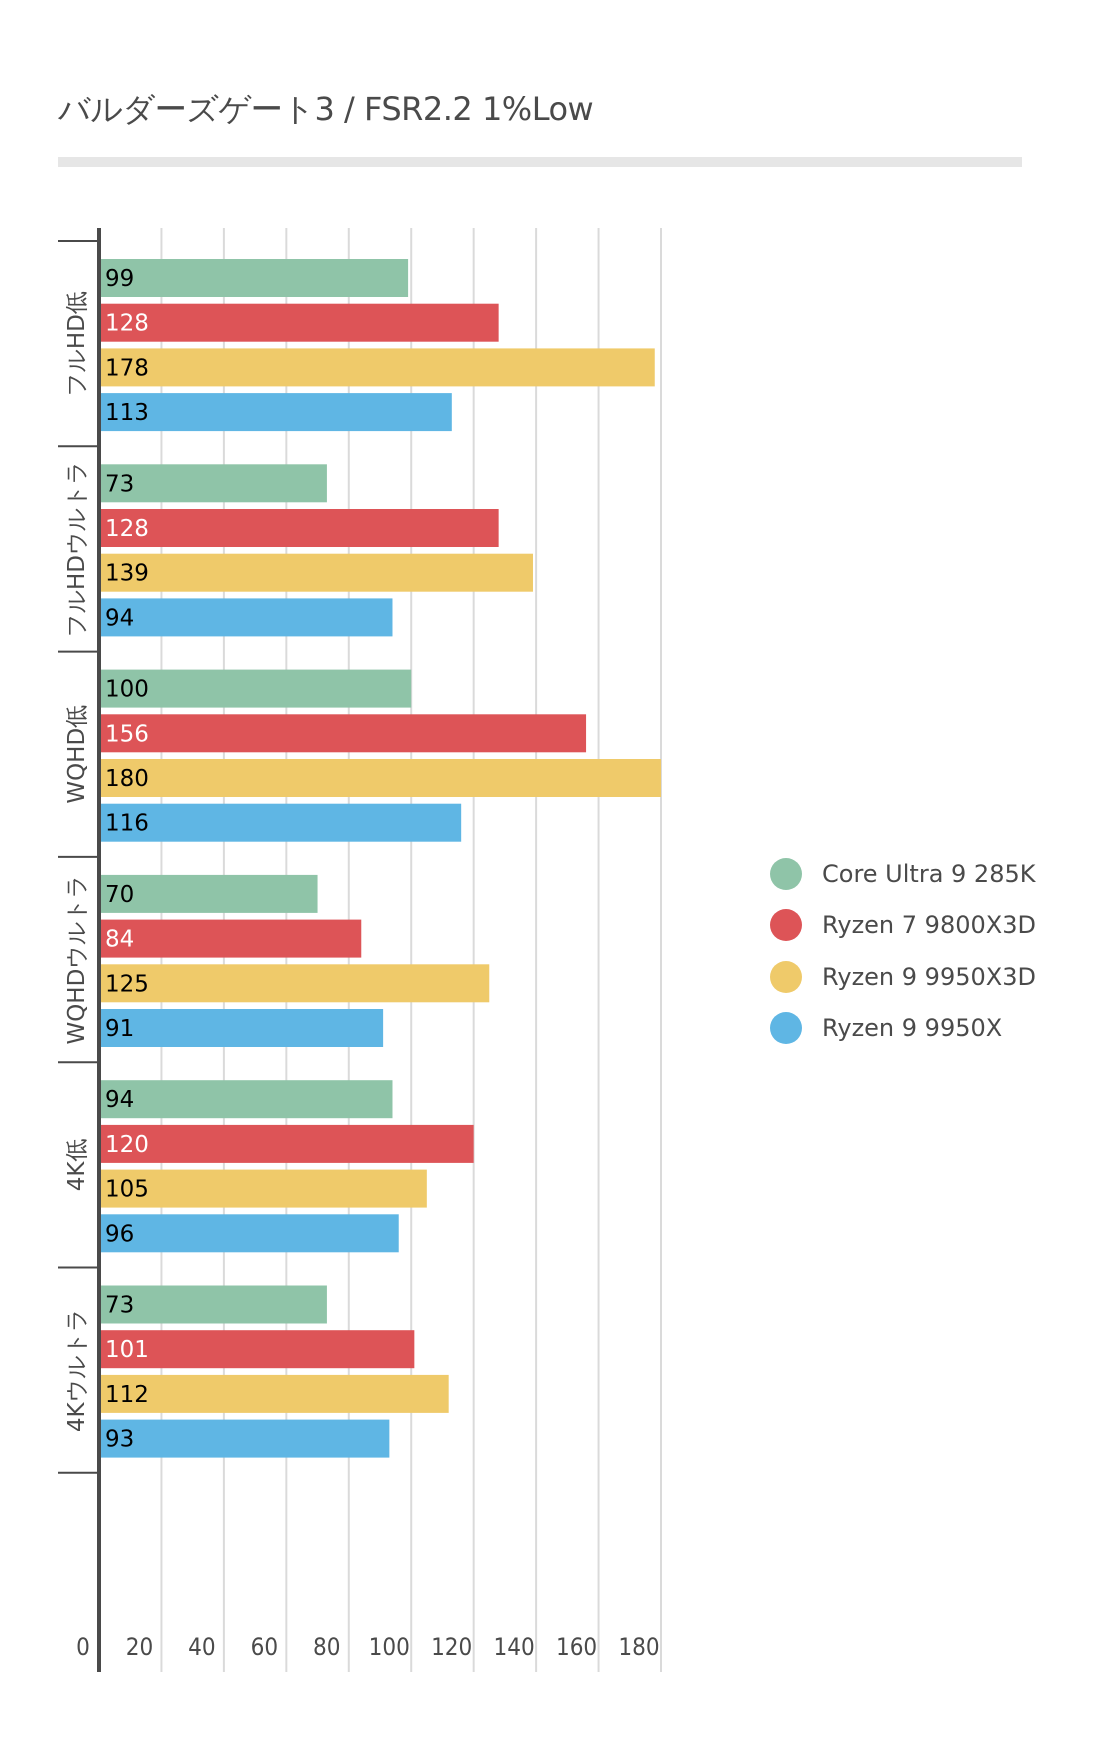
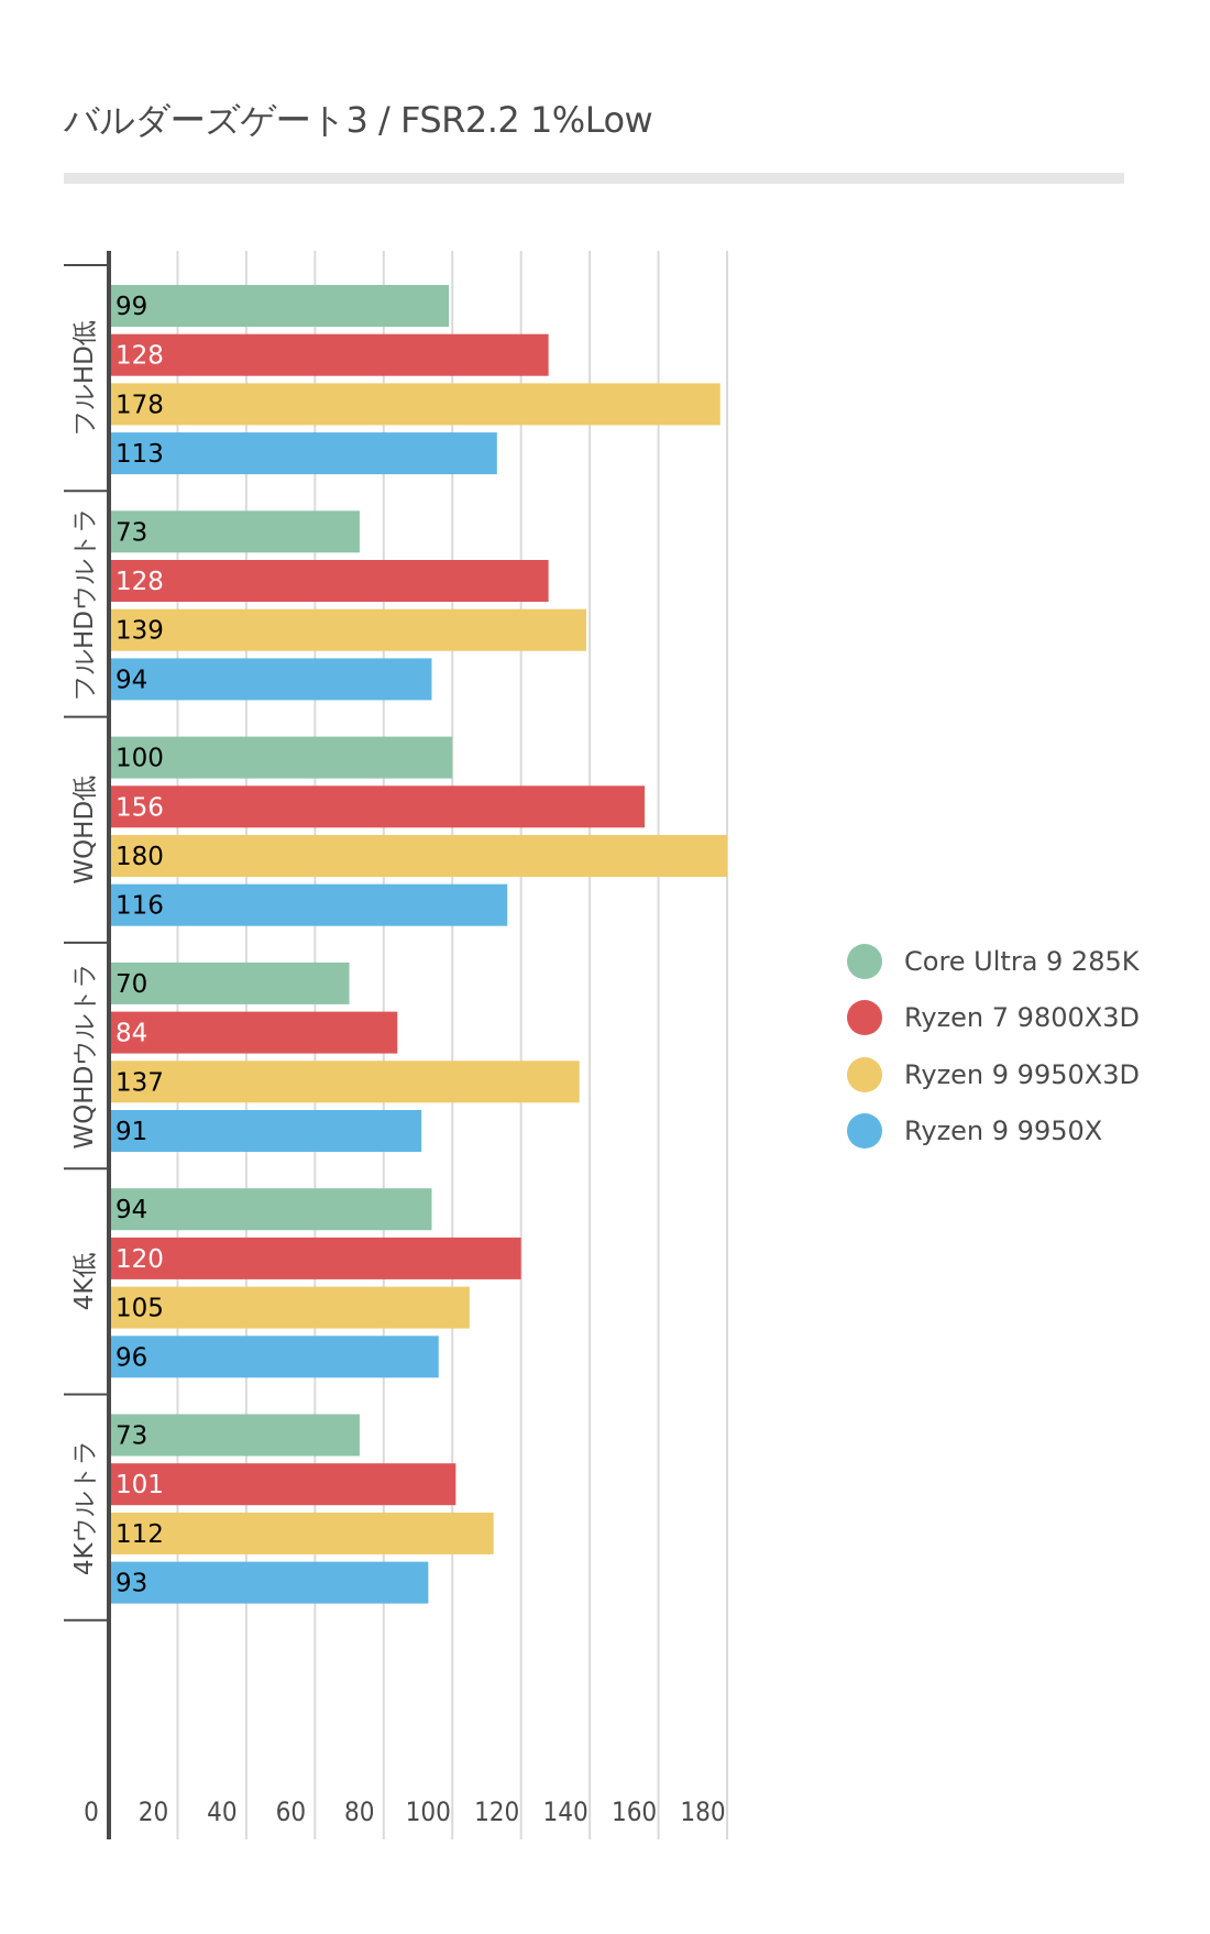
Ryzen 9 9950X3D/WQHDウルトラ: 125 -> 137
